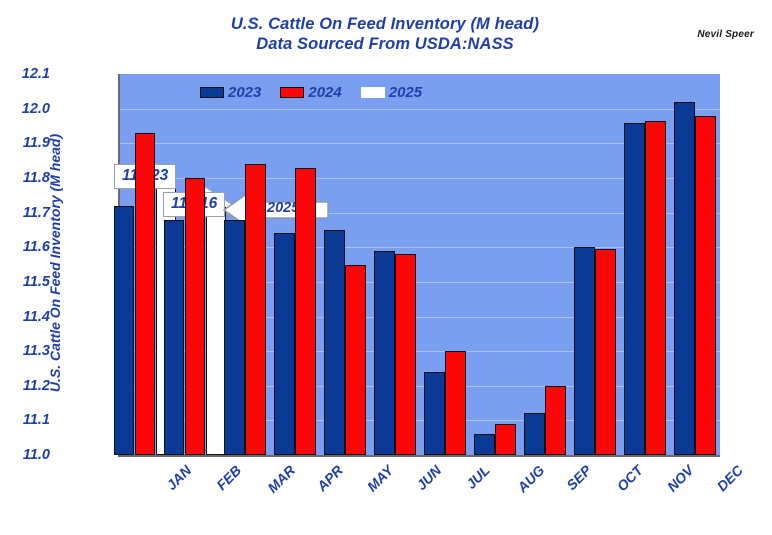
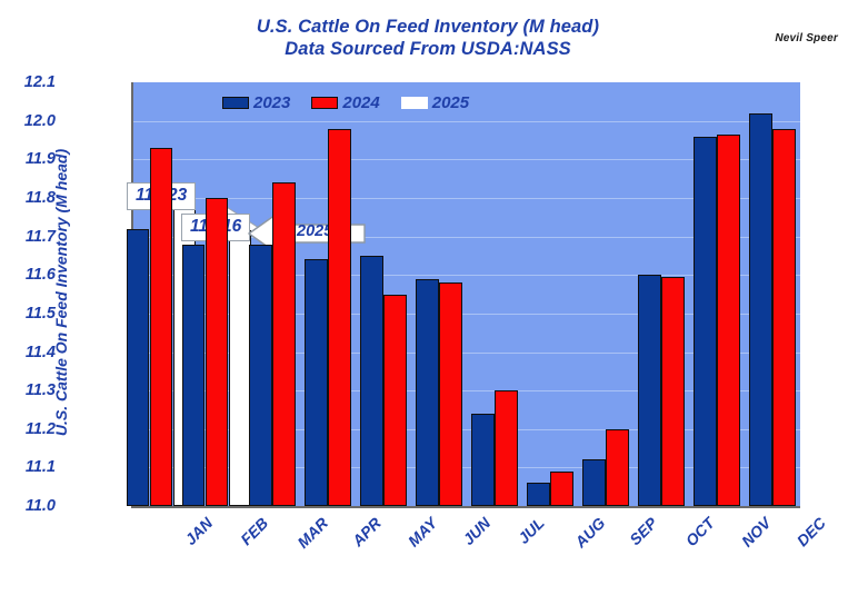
2024/APR: 11.83 -> 11.98
